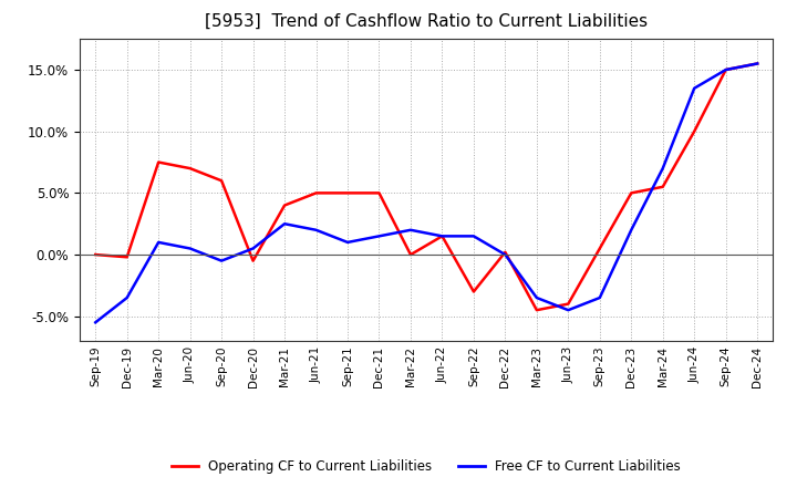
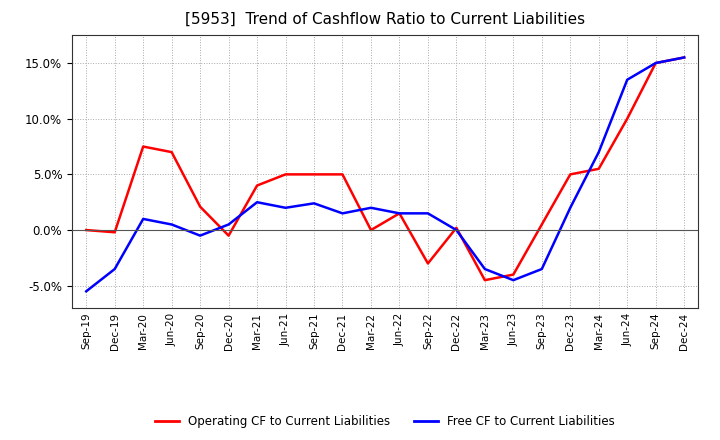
Operating CF to Current Liabilities/Sep-20: 6.0% -> 2.1%
Free CF to Current Liabilities/Sep-21: 1.0% -> 2.4%
